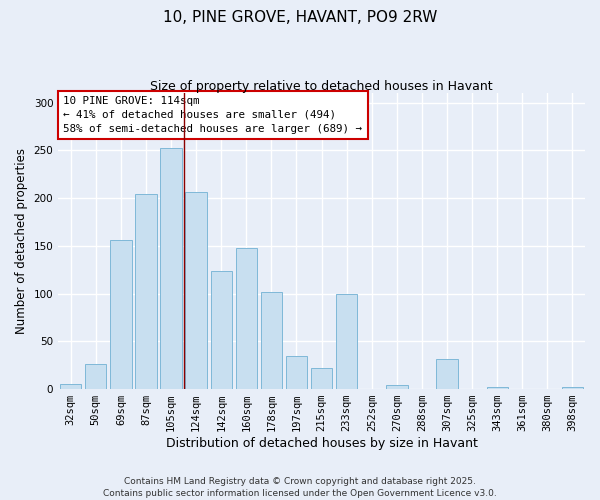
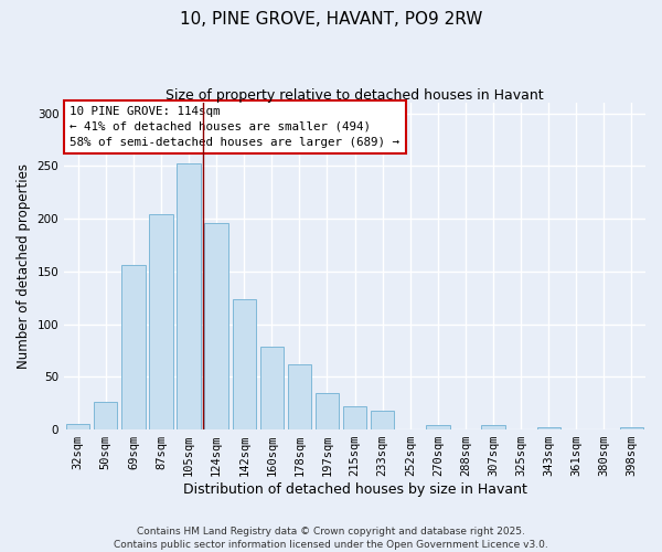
124sqm: 206 -> 196
160sqm: 148 -> 79
178sqm: 102 -> 62
233sqm: 100 -> 18
307sqm: 32 -> 4
